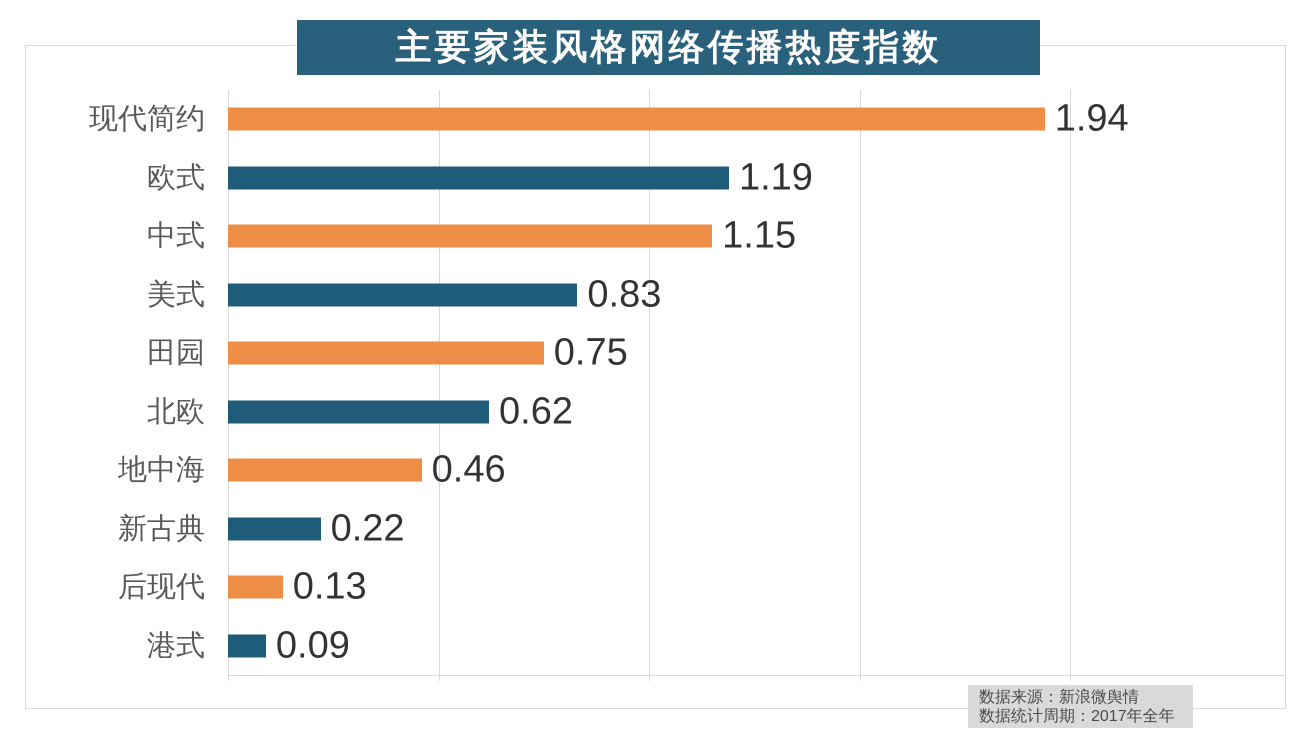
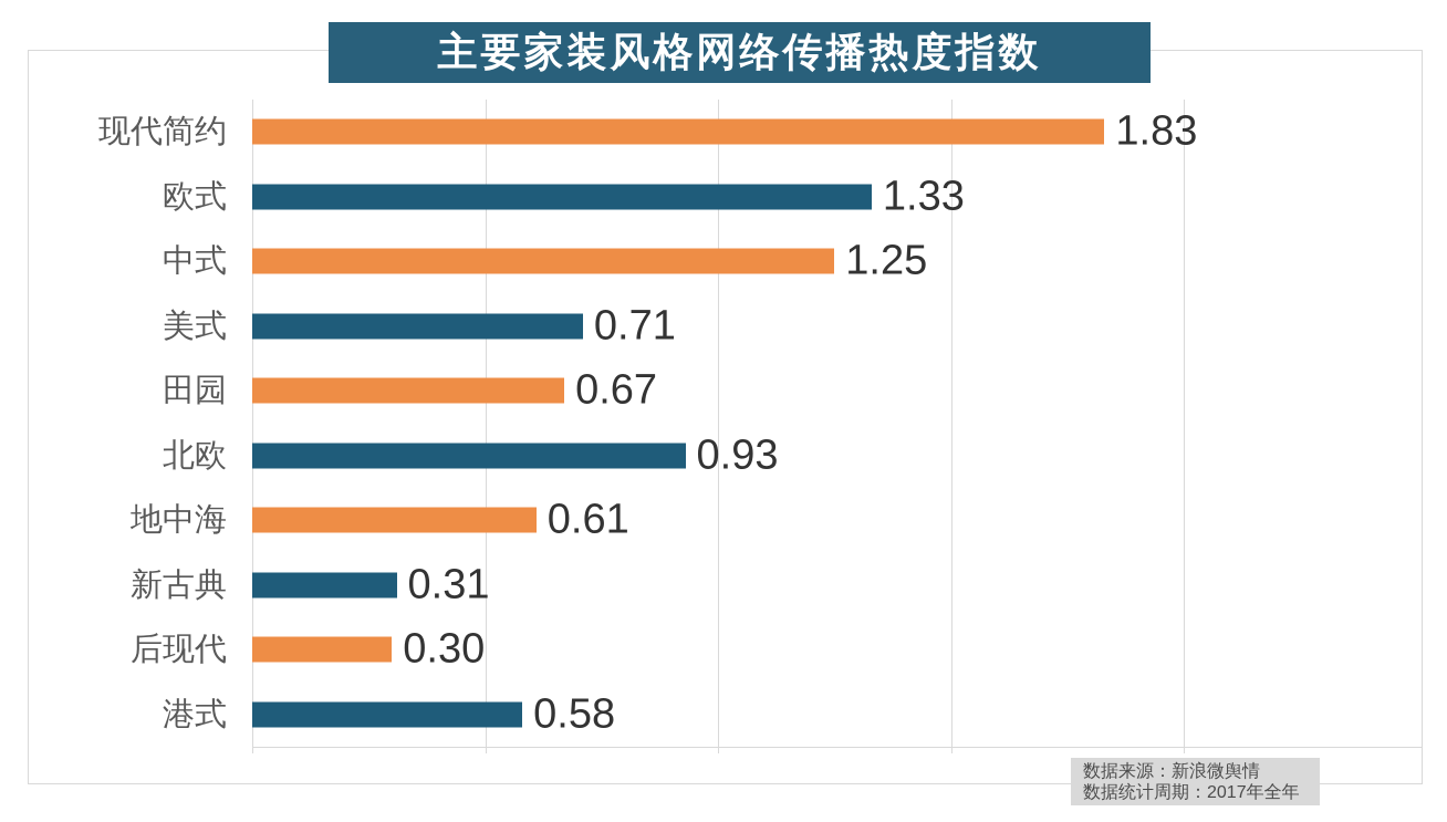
现代简约: 1.94 -> 1.83
欧式: 1.19 -> 1.33
中式: 1.15 -> 1.25
美式: 0.83 -> 0.71
田园: 0.75 -> 0.67
北欧: 0.62 -> 0.93
地中海: 0.46 -> 0.61
新古典: 0.22 -> 0.31
后现代: 0.13 -> 0.30
港式: 0.09 -> 0.58
